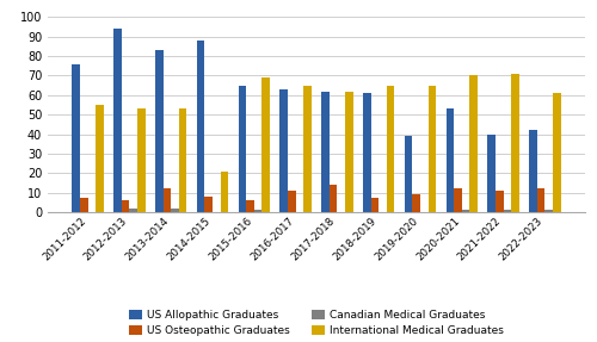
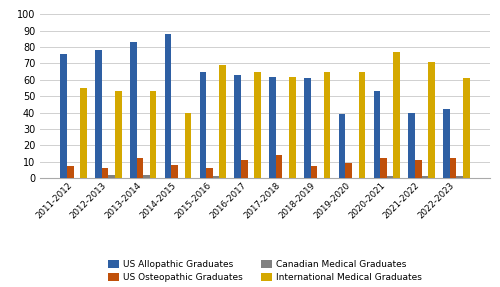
US Allopathic Graduates/2012-2013: 94 -> 78
International Medical Graduates/2014-2015: 21 -> 40
International Medical Graduates/2020-2021: 70 -> 77
